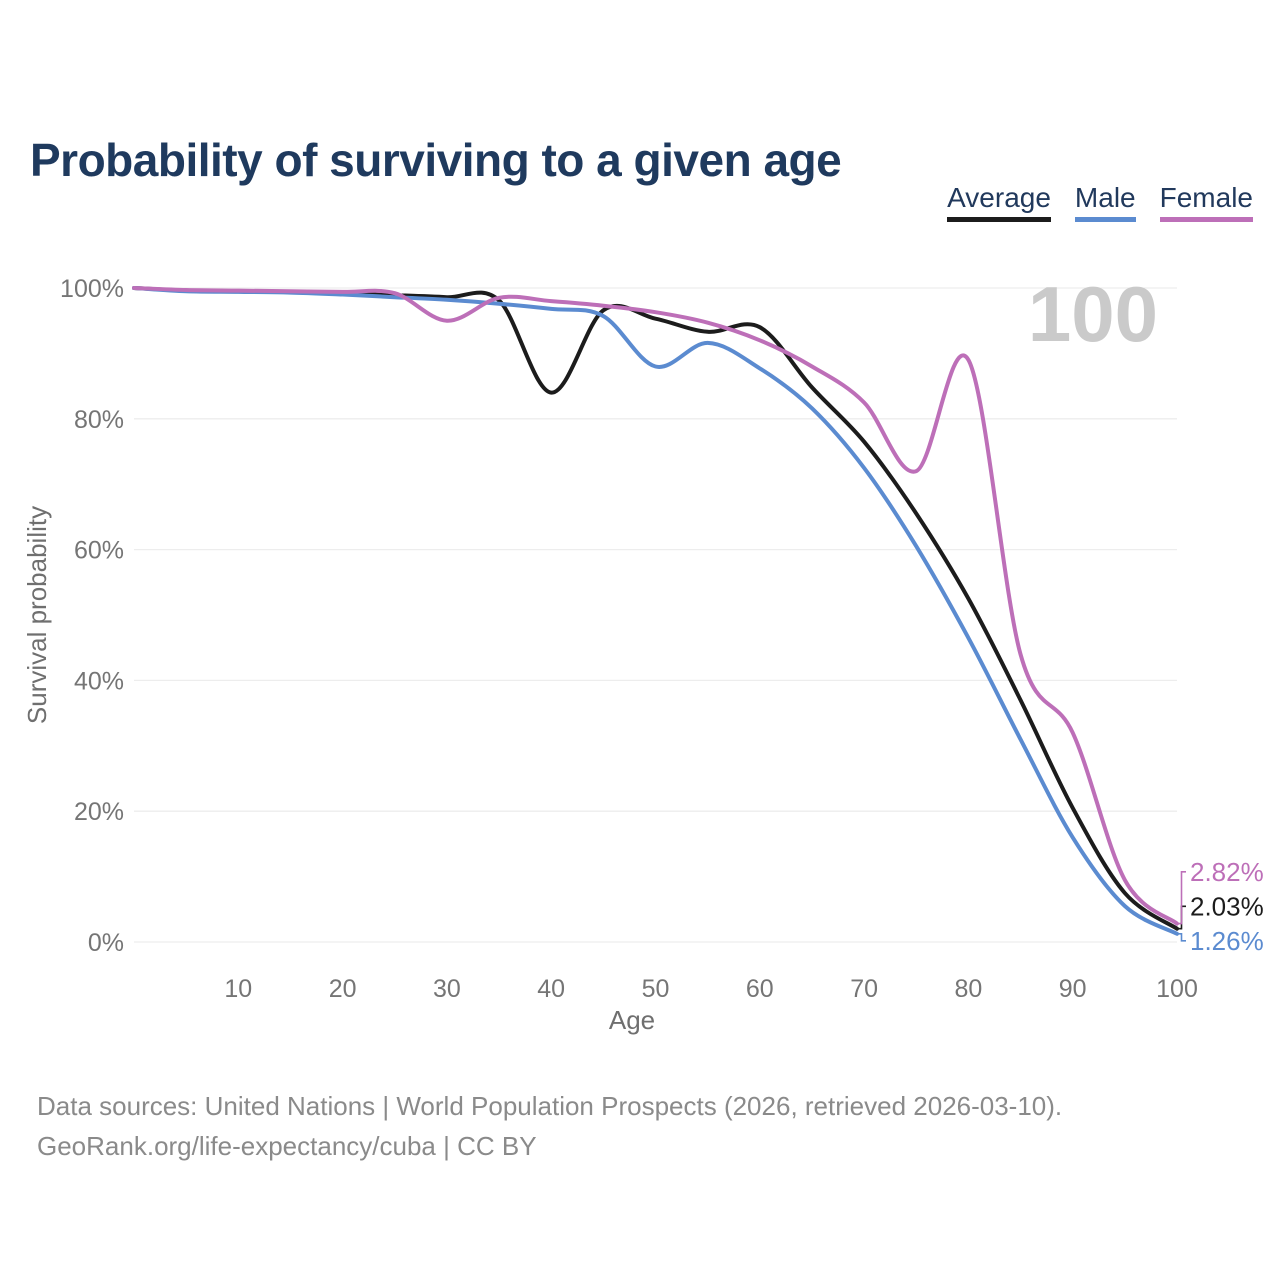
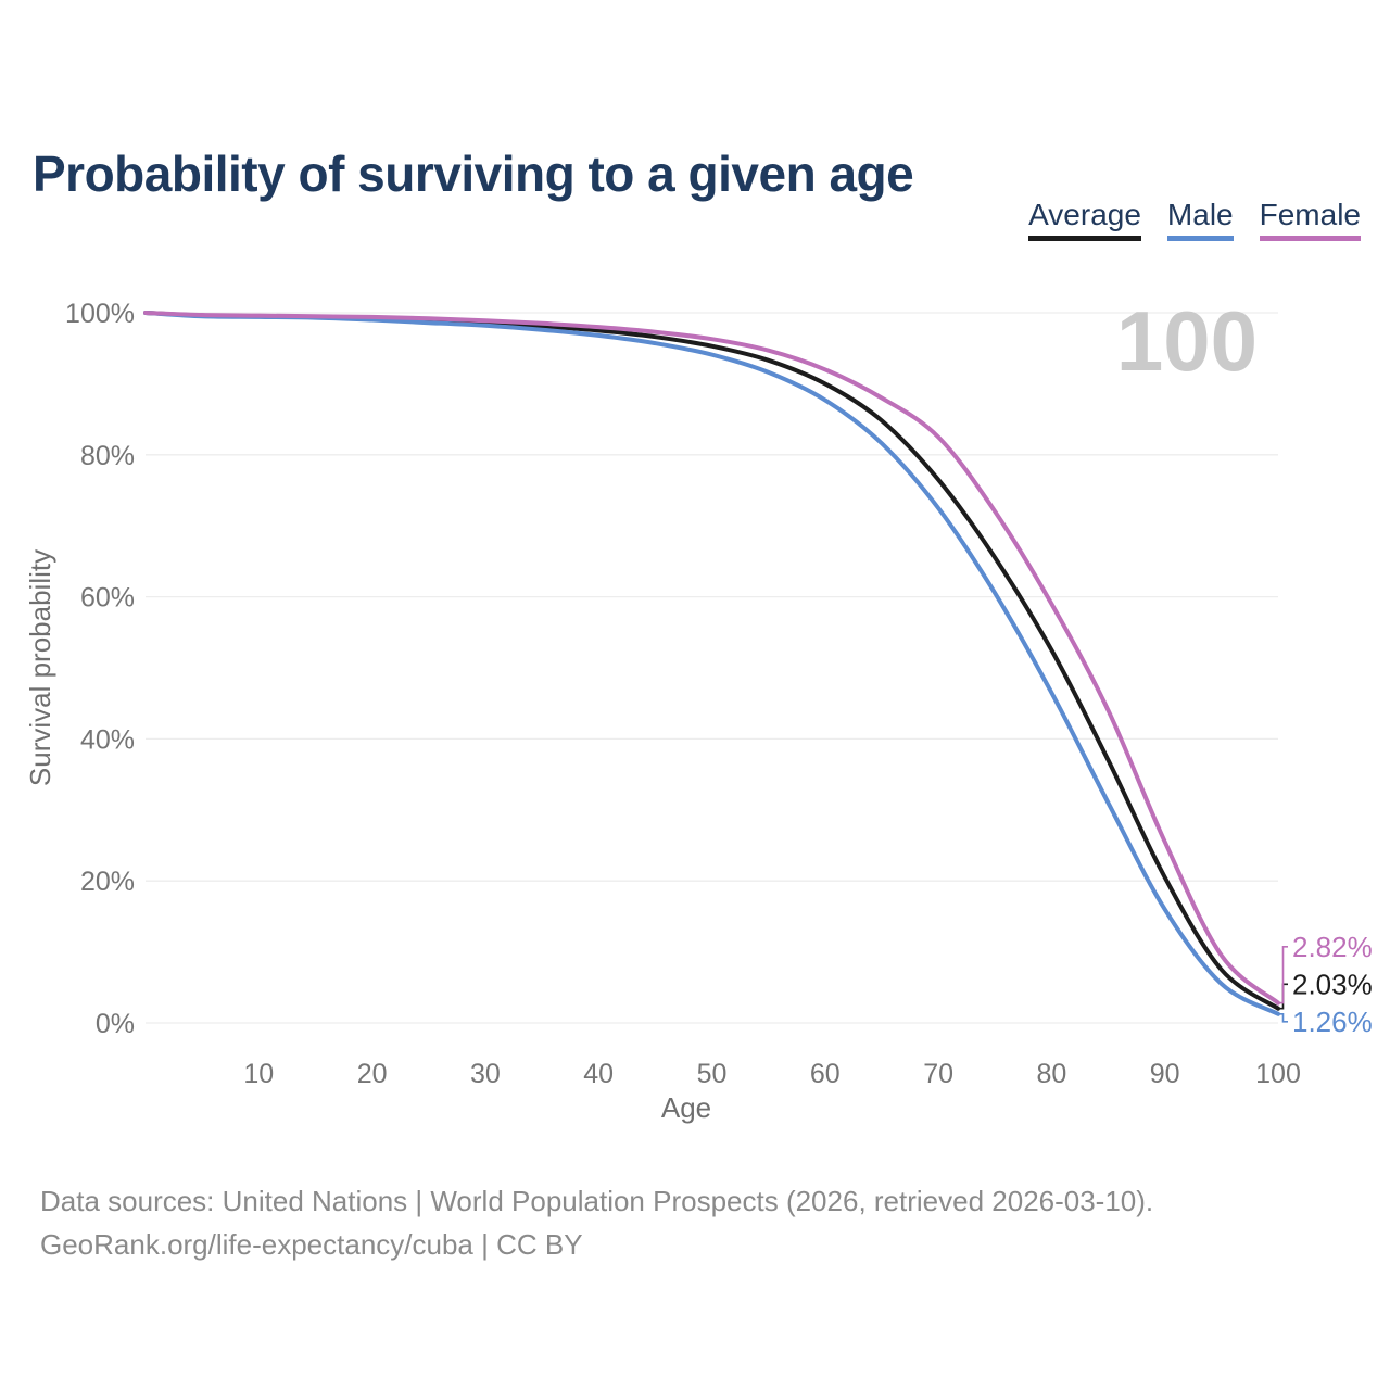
Female/30: 95% -> 99%
Average/40: 84% -> 98%
Male/50: 88% -> 94%
Average/60: 94% -> 90%
Female/80: 89% -> 59%
Female/90: 32% -> 26%
